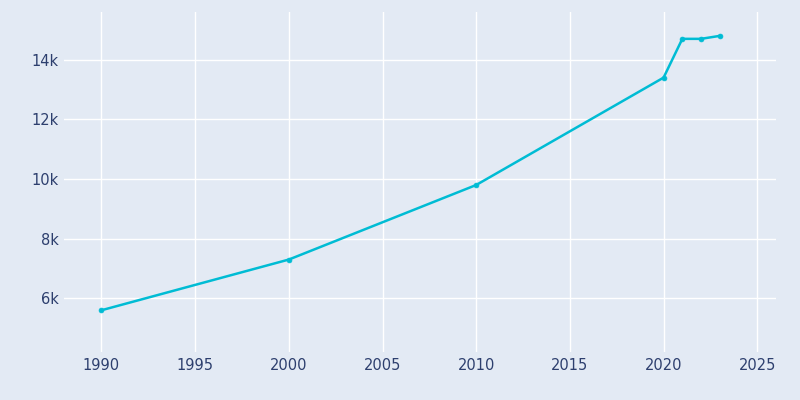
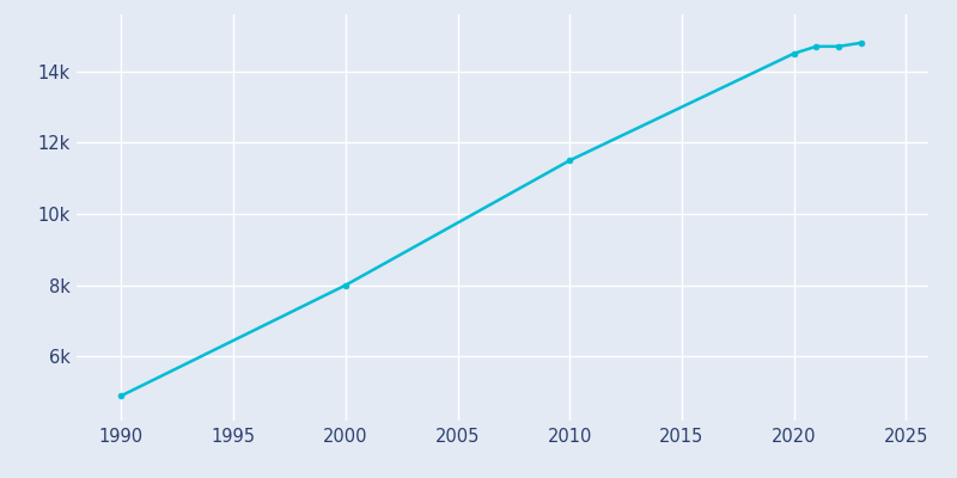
1990: 5.6k -> 4.9k
2000: 7.3k -> 8.0k
2010: 9.8k -> 11.5k
2020: 13.4k -> 14.5k
